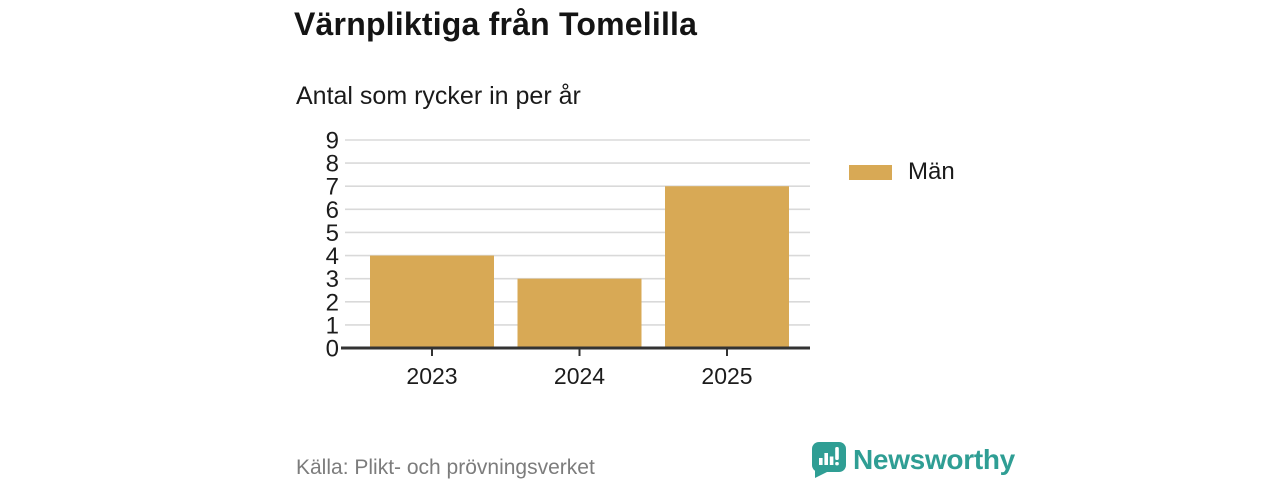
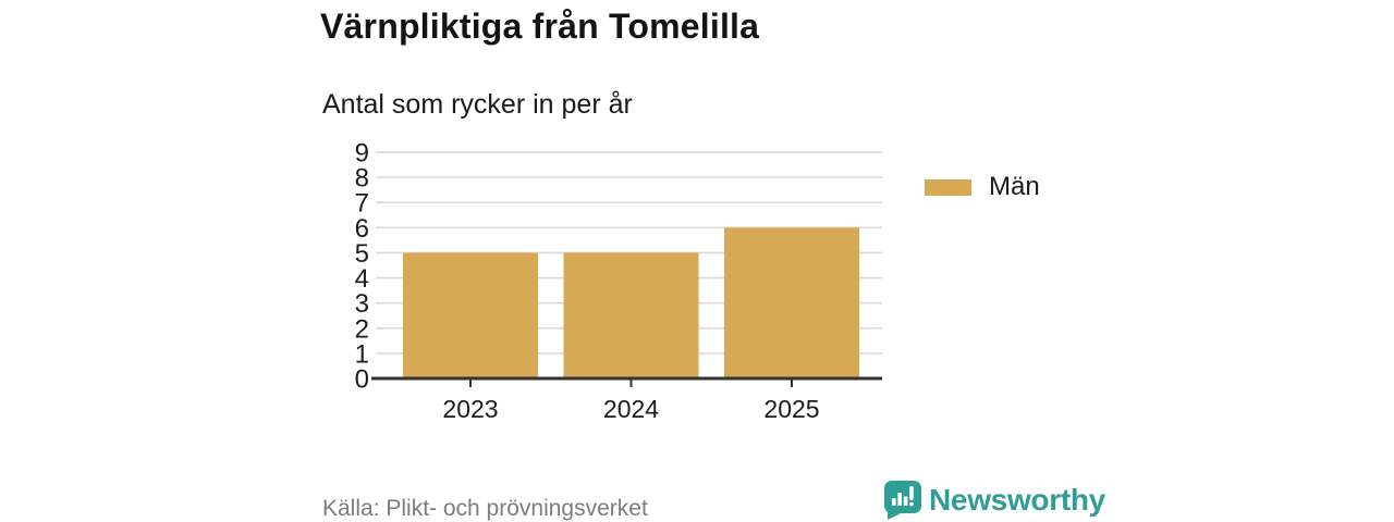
2023: 4 -> 5
2024: 3 -> 5
2025: 7 -> 6
